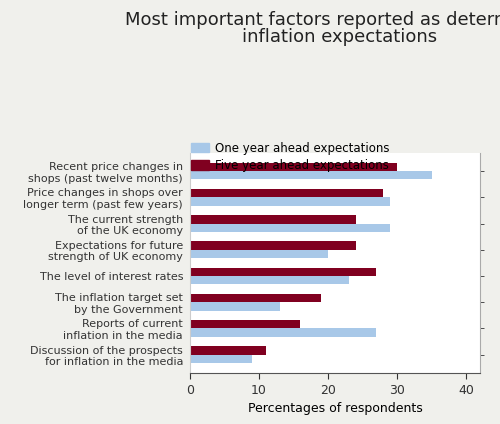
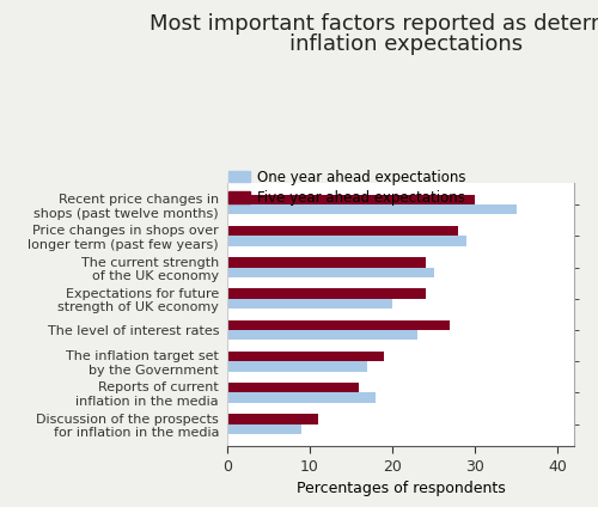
One year ahead expectations/The current strength of the UK economy: 29 -> 25
One year ahead expectations/The inflation target set by the Government: 13 -> 17
One year ahead expectations/Reports of current inflation in the media: 27 -> 18
